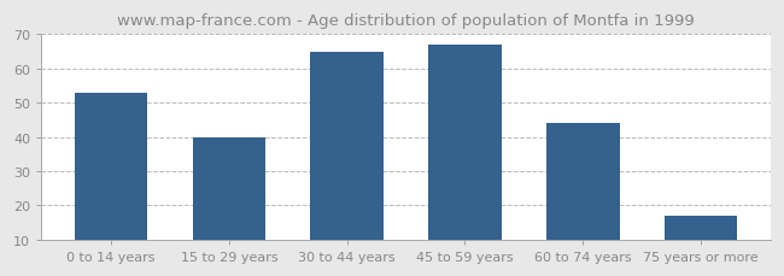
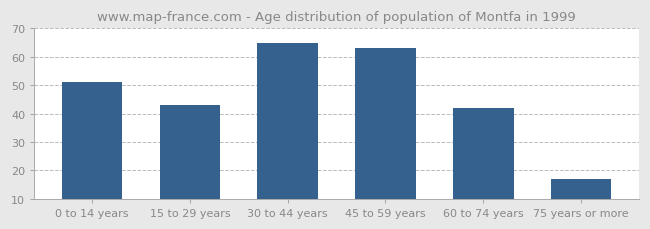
0 to 14 years: 53 -> 51
15 to 29 years: 40 -> 43
45 to 59 years: 67 -> 63
60 to 74 years: 44 -> 42
